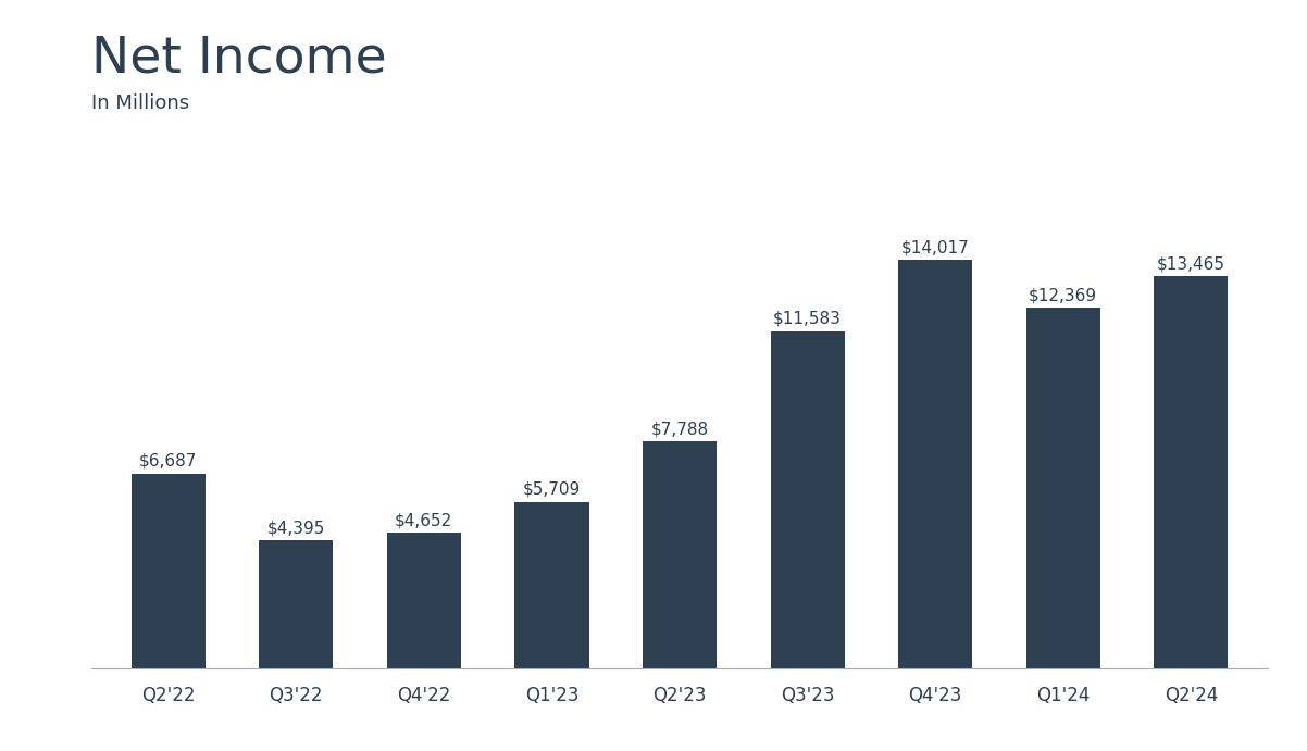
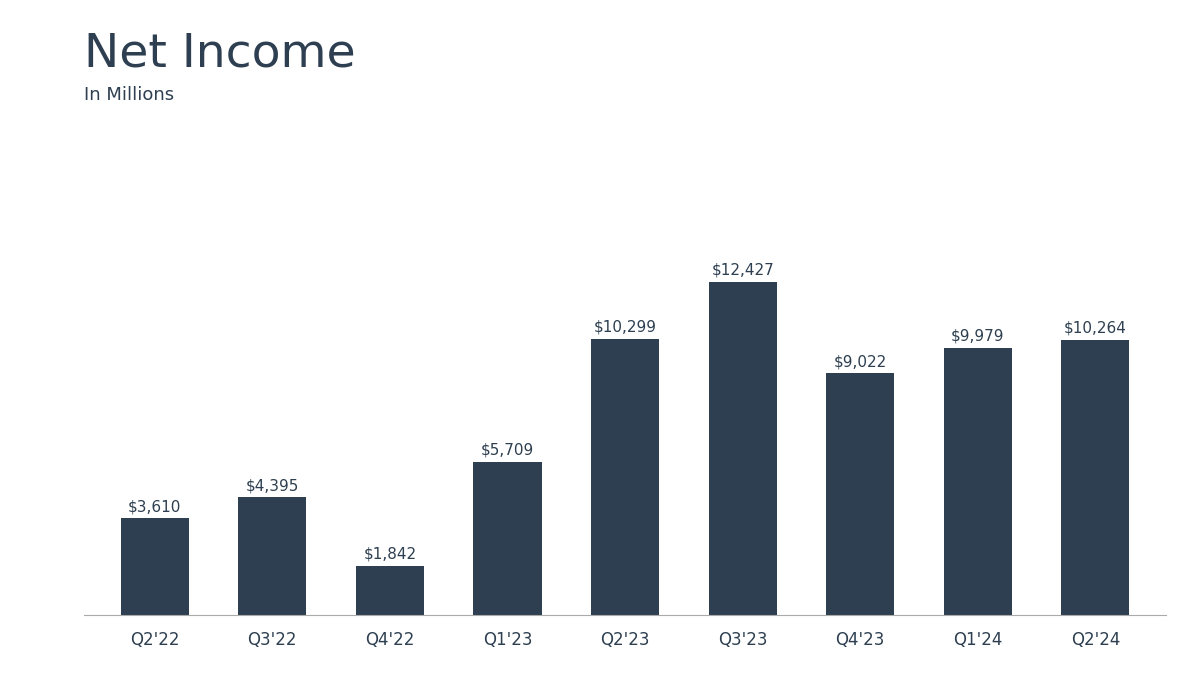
Q2'22: $6,687 -> $3,610
Q4'22: $4,652 -> $1,842
Q2'23: $7,788 -> $10,299
Q3'23: $11,583 -> $12,427
Q4'23: $14,017 -> $9,022
Q1'24: $12,369 -> $9,979
Q2'24: $13,465 -> $10,264
